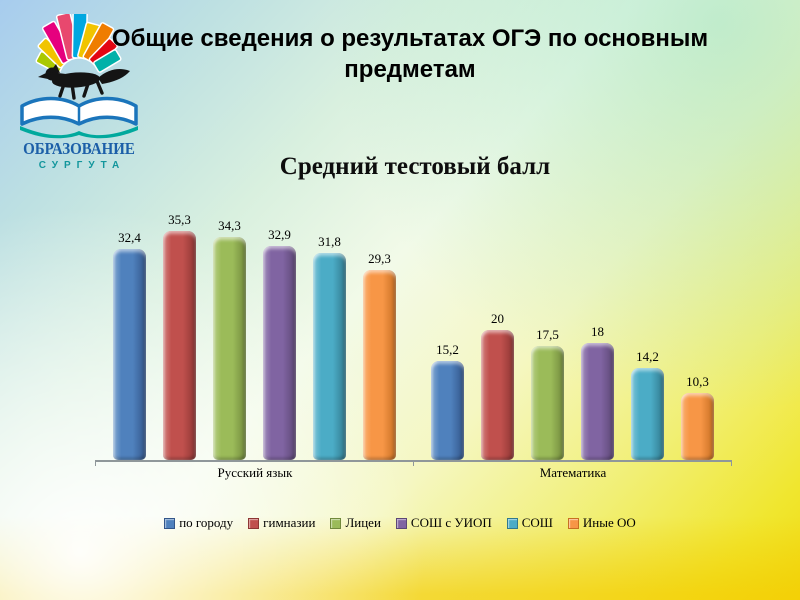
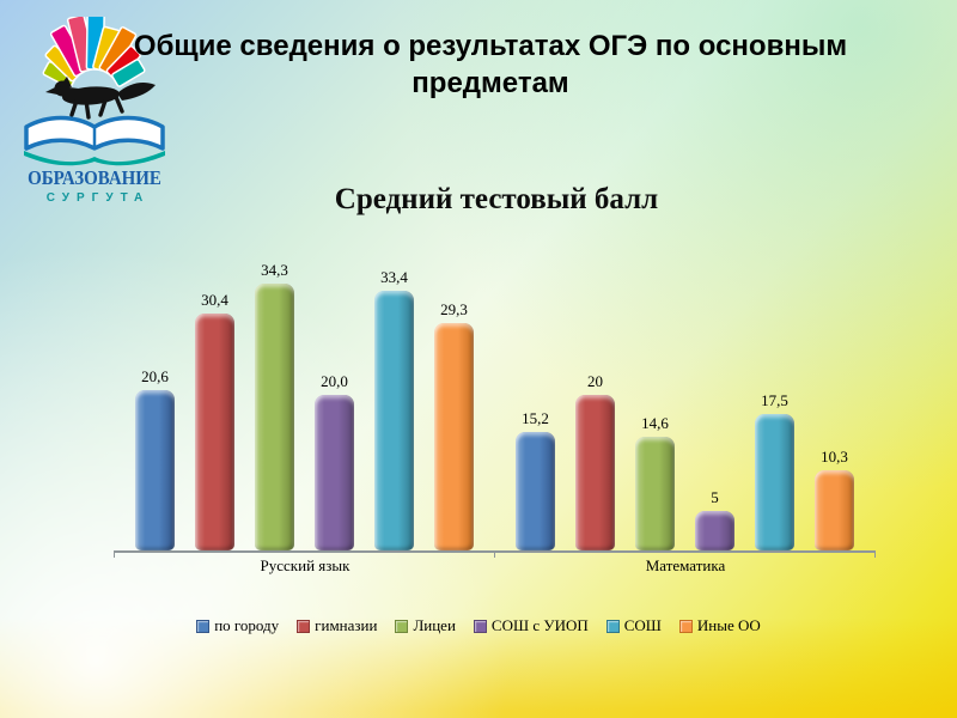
по городу/Русский язык: 32,4 -> 20,6
гимназии/Русский язык: 35,3 -> 30,4
СОШ с УИОП/Русский язык: 32,9 -> 20,0
СОШ/Русский язык: 31,8 -> 33,4
Лицеи/Математика: 17,5 -> 14,6
СОШ с УИОП/Математика: 18 -> 5
СОШ/Математика: 14,2 -> 17,5
